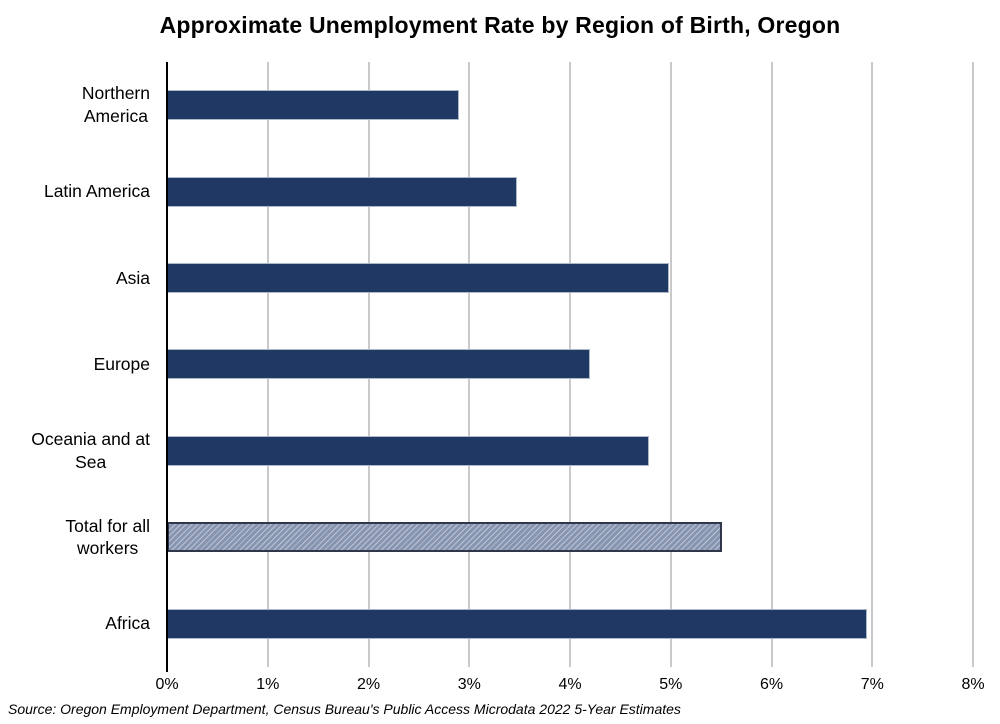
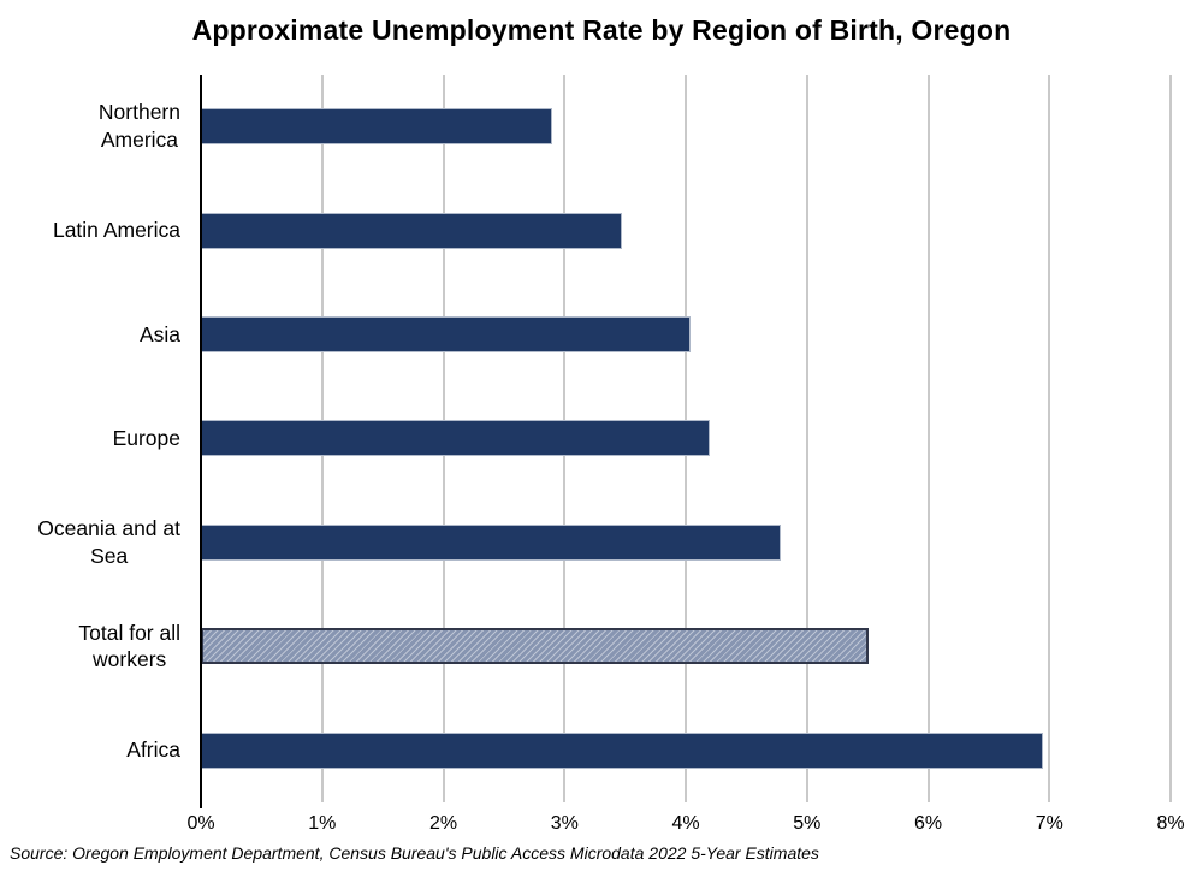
Asia: 4.98% -> 4.04%
